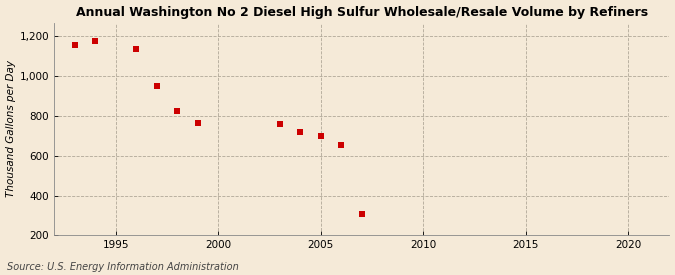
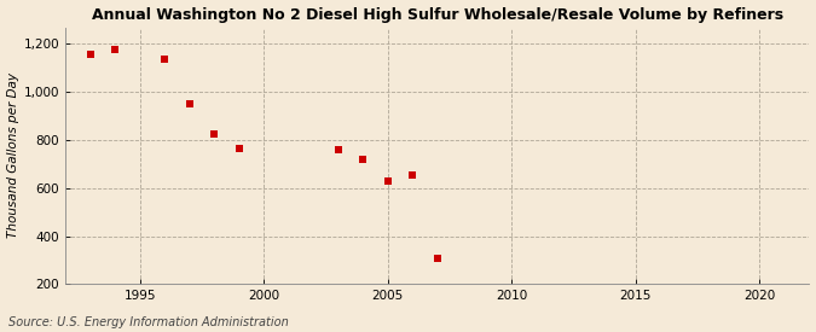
2005: 700 -> 630
